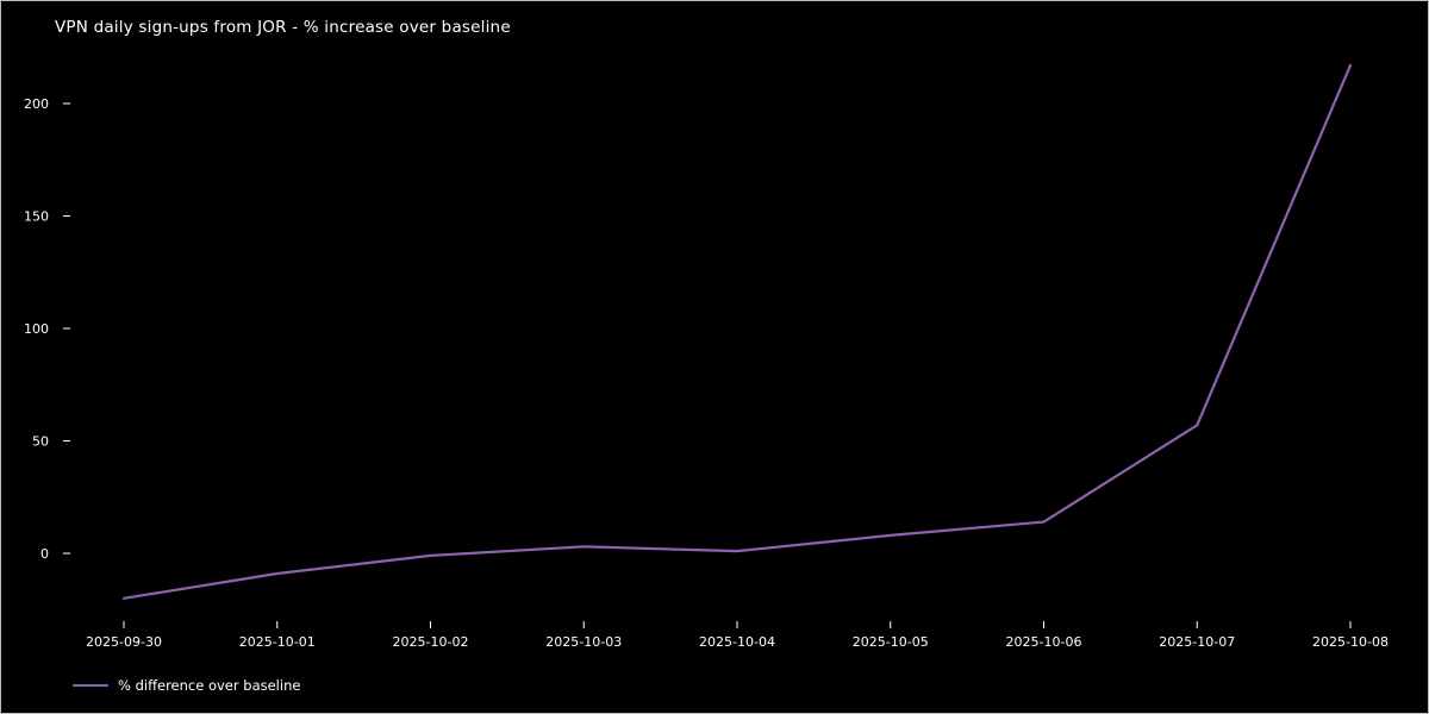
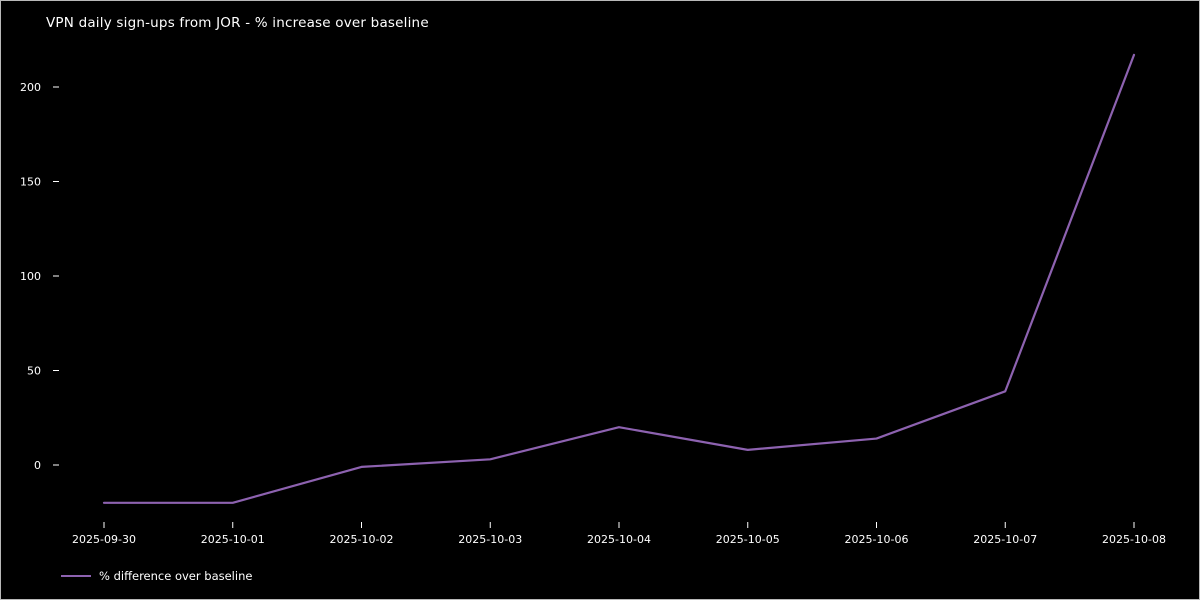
2025-10-01: -9 -> -20
2025-10-04: 1 -> 20
2025-10-07: 57 -> 39
